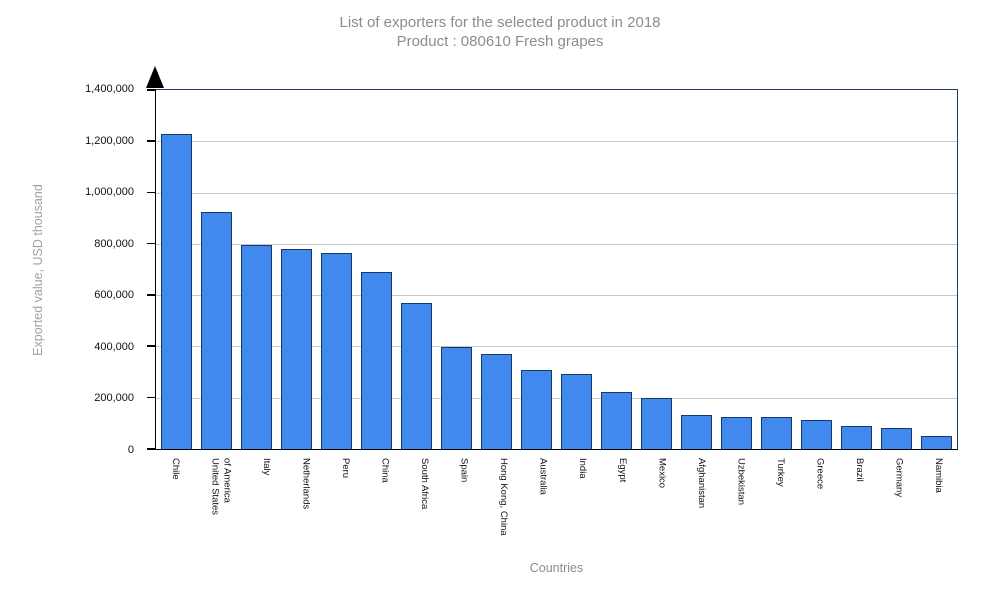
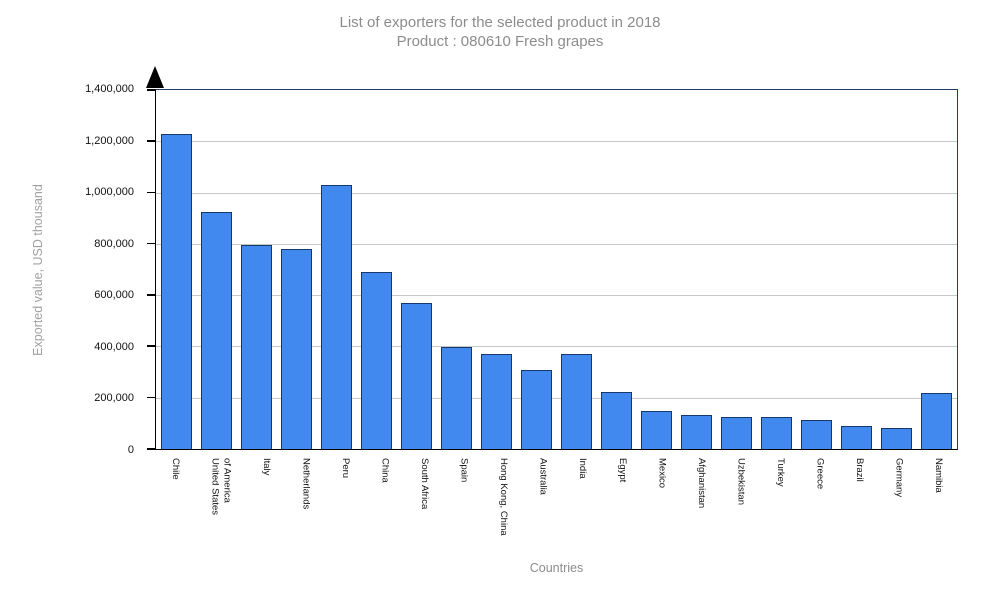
Peru: 760000 -> 1030000
India: 290000 -> 370000
Mexico: 200000 -> 150000
Namibia: 50000 -> 220000
